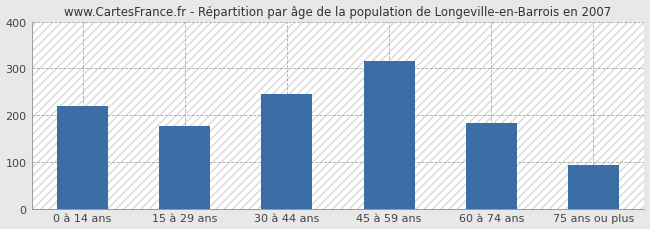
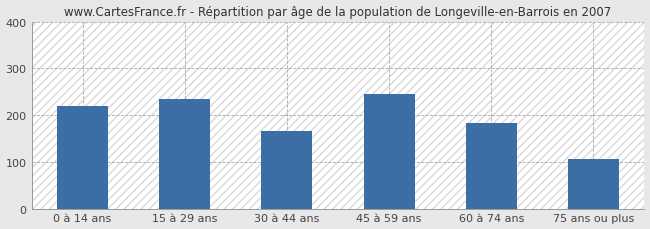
15 à 29 ans: 177 -> 235
30 à 44 ans: 245 -> 165
45 à 59 ans: 315 -> 245
75 ans ou plus: 93 -> 105
